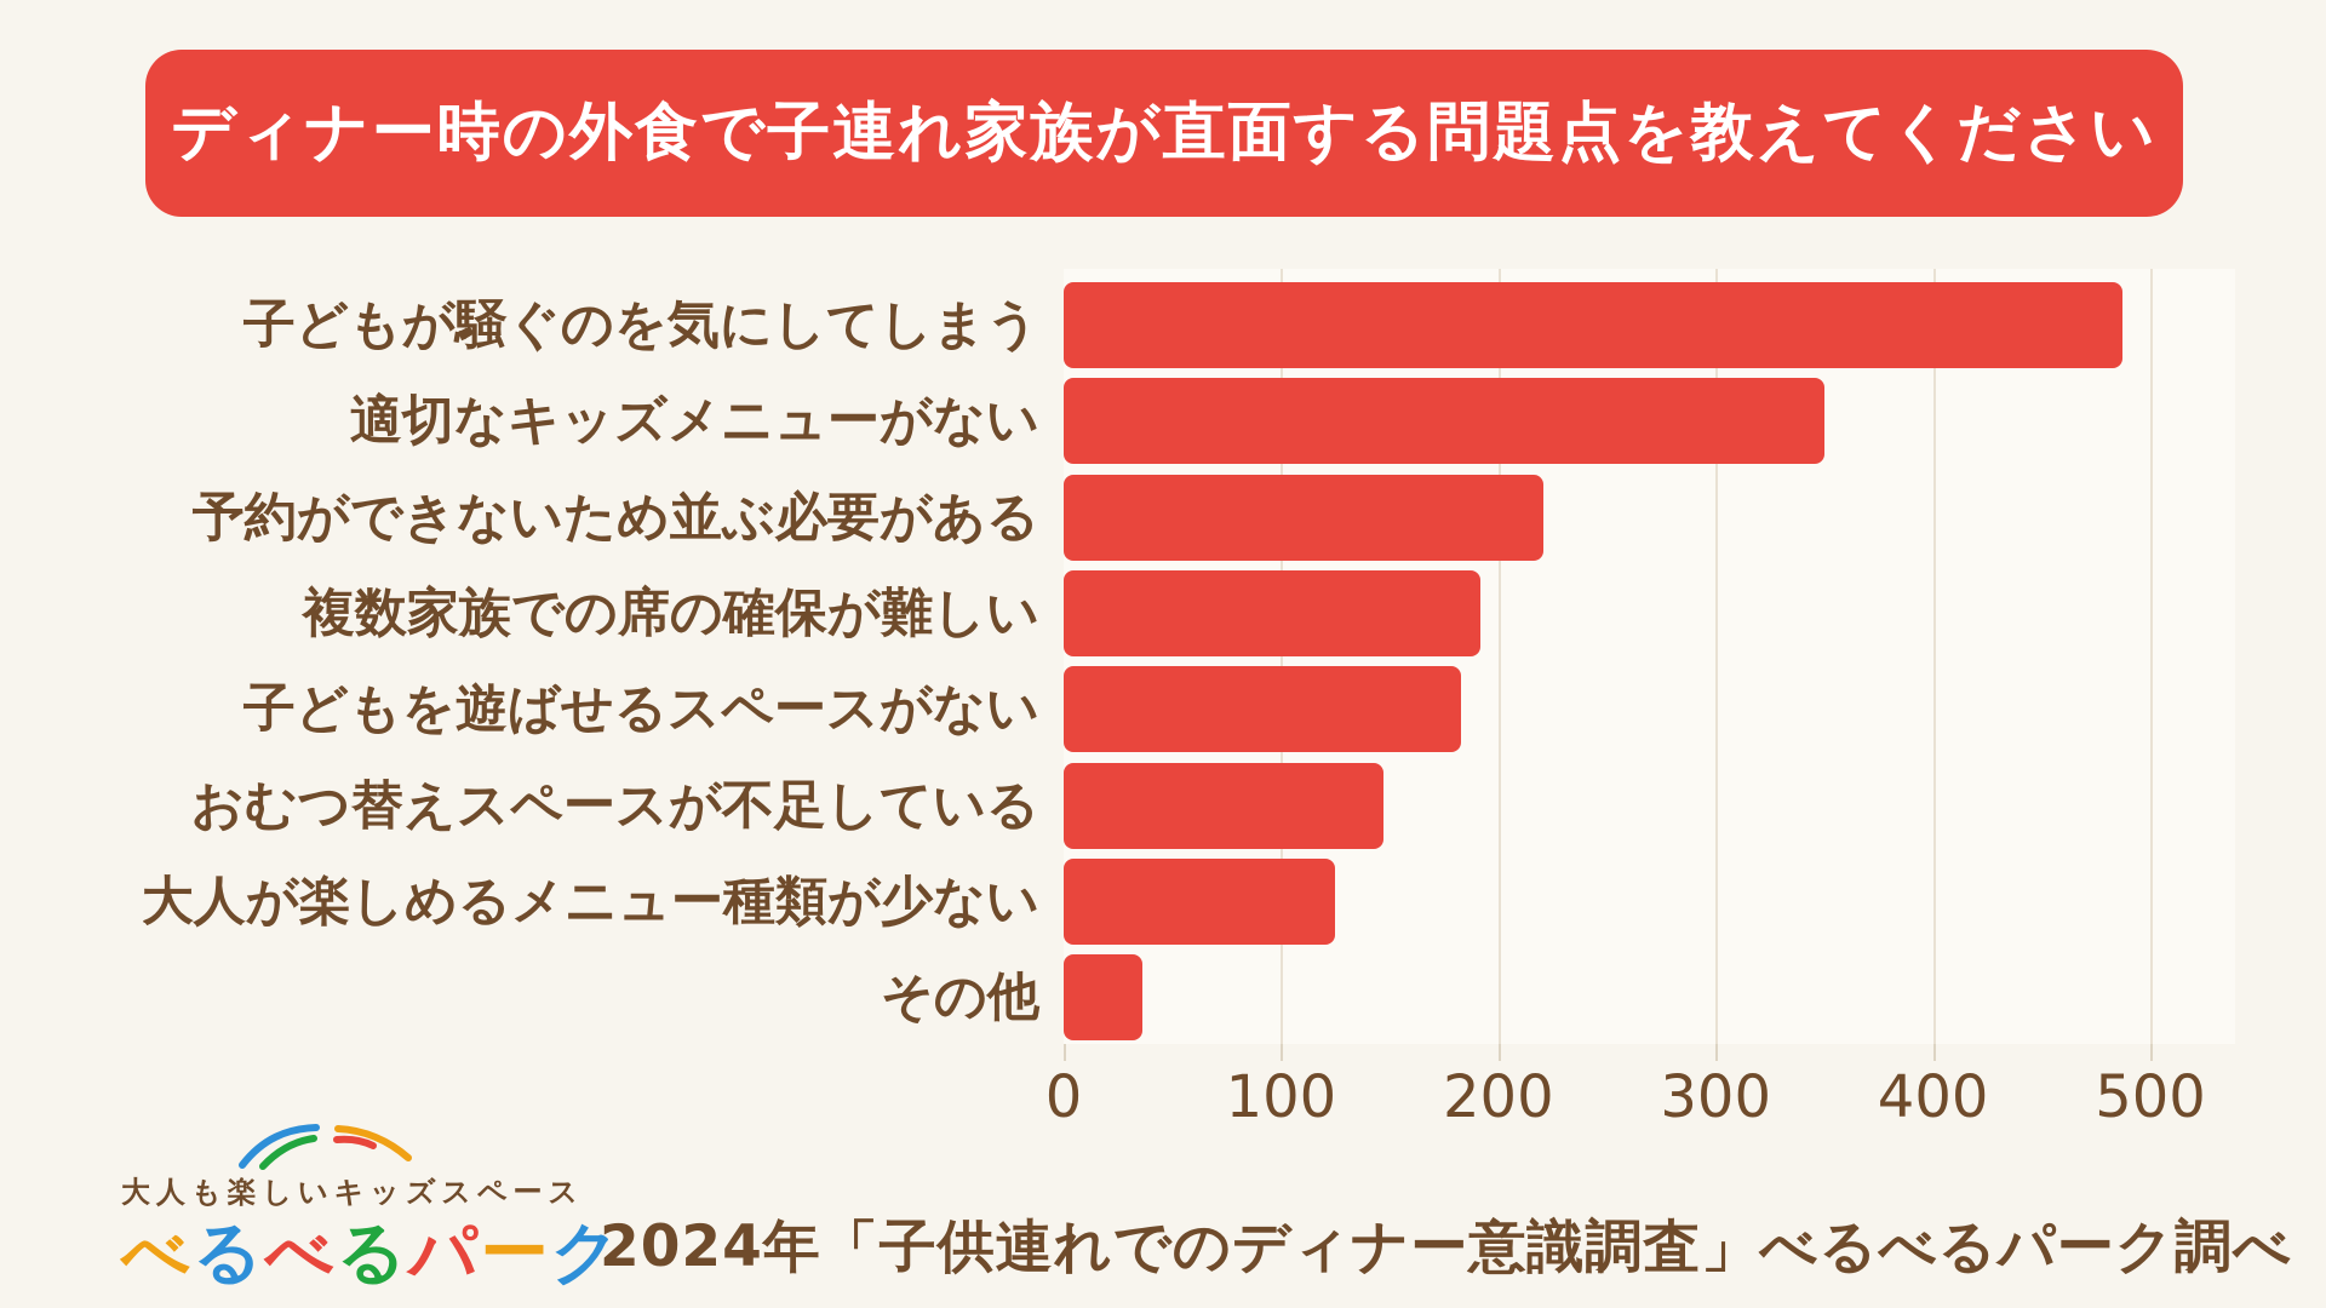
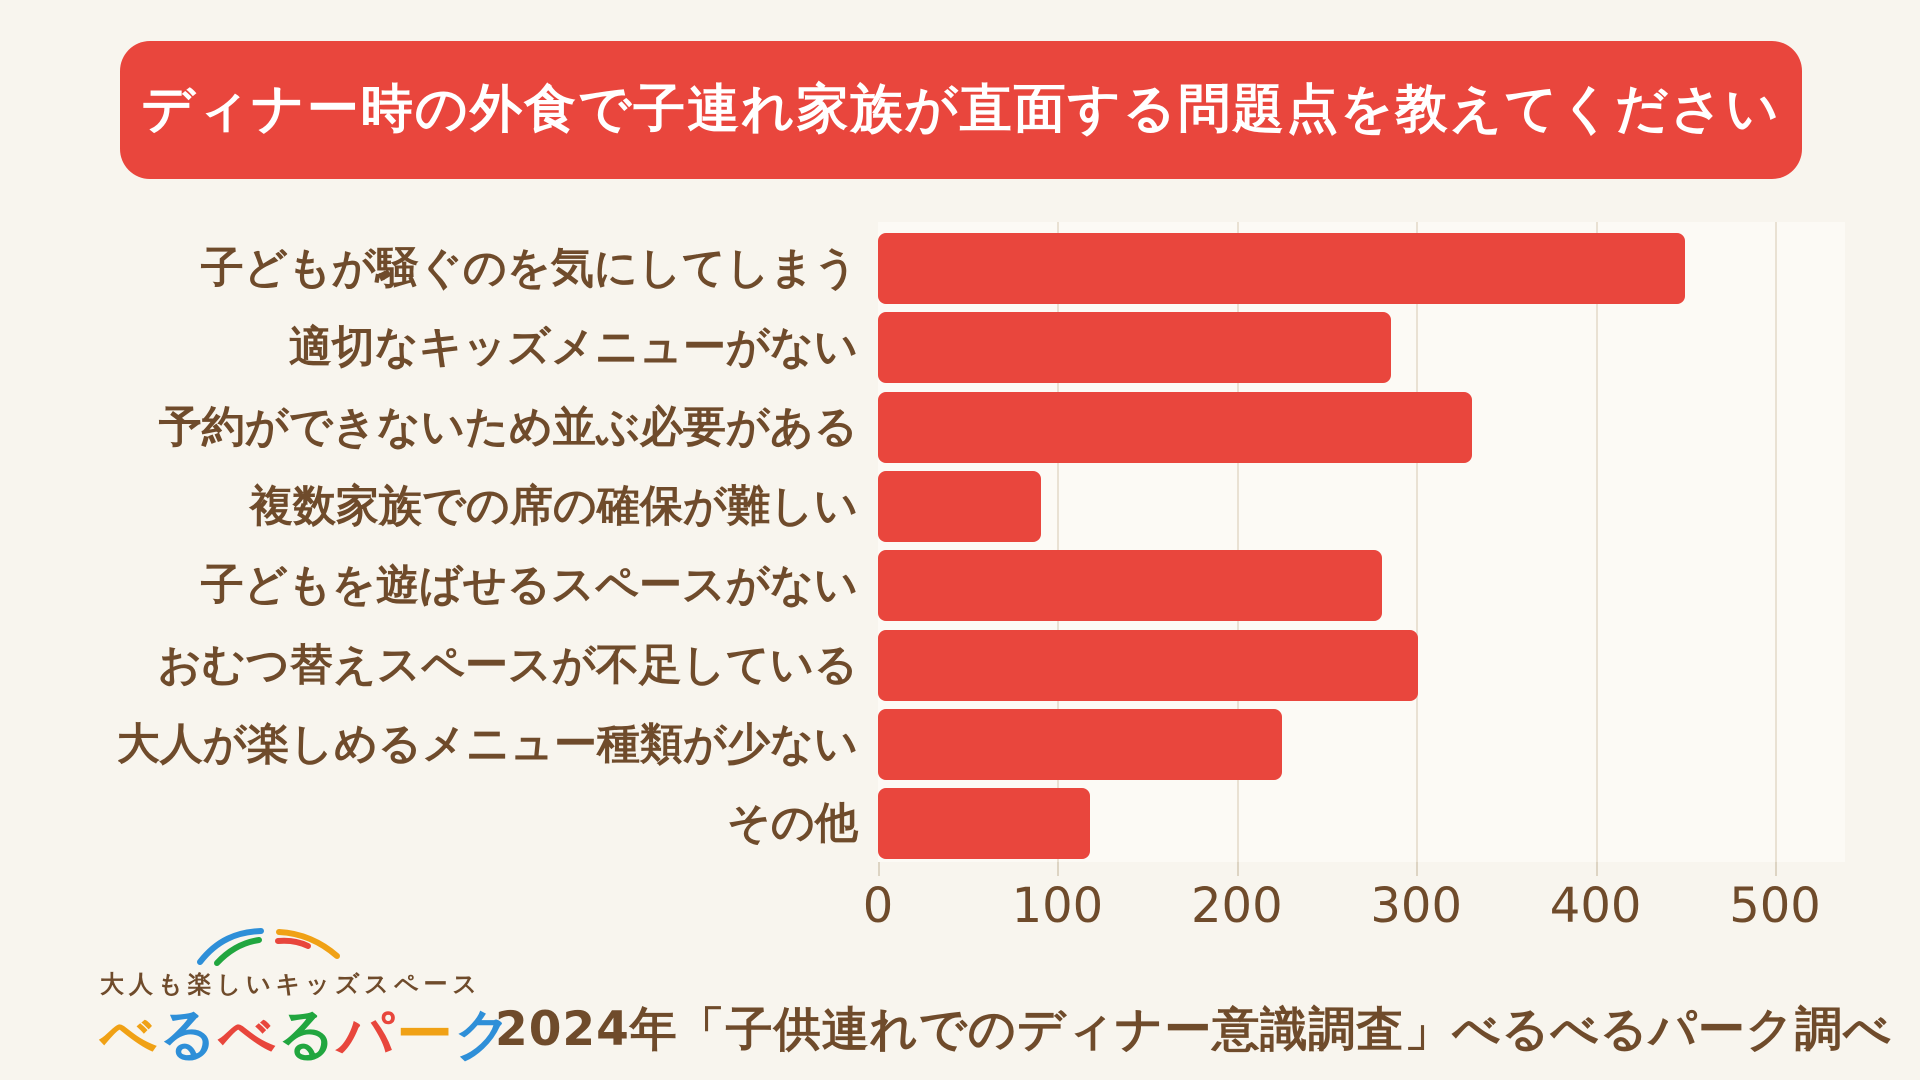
子どもが騒ぐのを気にしてしまう: 487 -> 450
適切なキッズメニューがない: 350 -> 286
予約ができないため並ぶ必要がある: 221 -> 331
複数家族での席の確保が難しい: 192 -> 91
子どもを遊ばせるスペースがない: 183 -> 281
おむつ替えスペースが不足している: 147 -> 301
大人が楽しめるメニュー種類が少ない: 125 -> 225
その他: 36 -> 118
